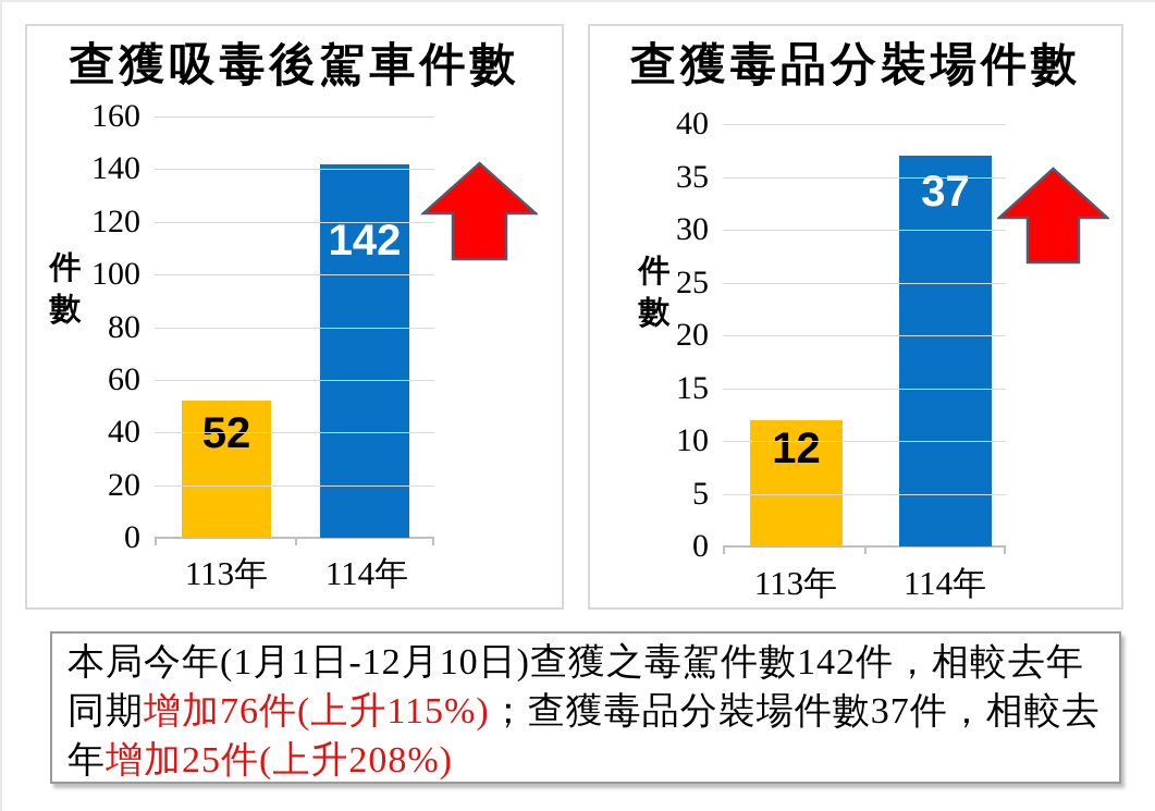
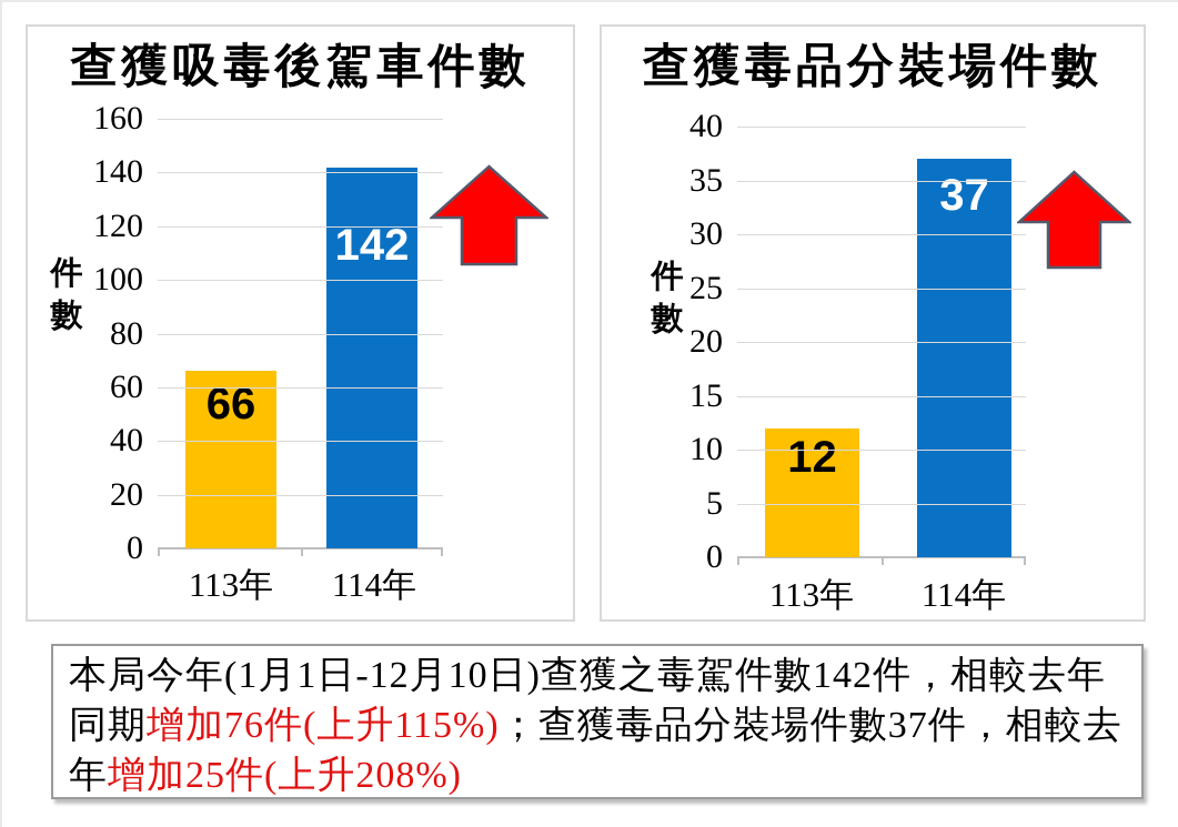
查獲吸毒後駕車件數/113年: 52 -> 66
